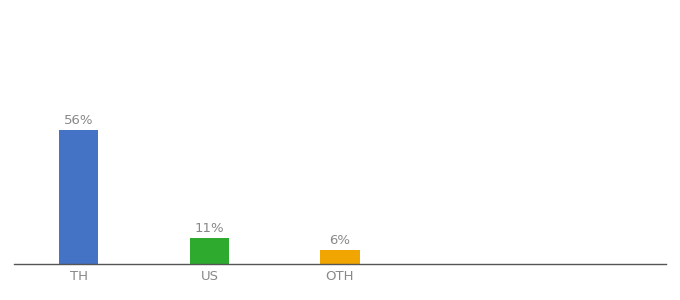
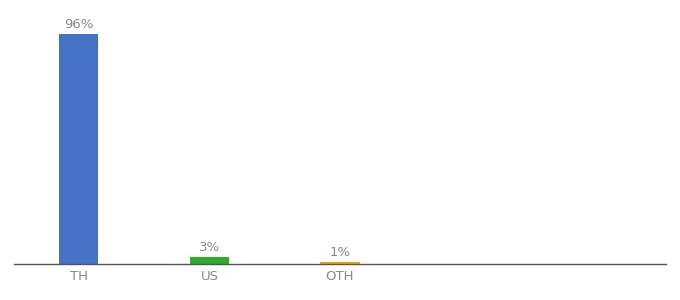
TH: 56% -> 96%
US: 11% -> 3%
OTH: 6% -> 1%
